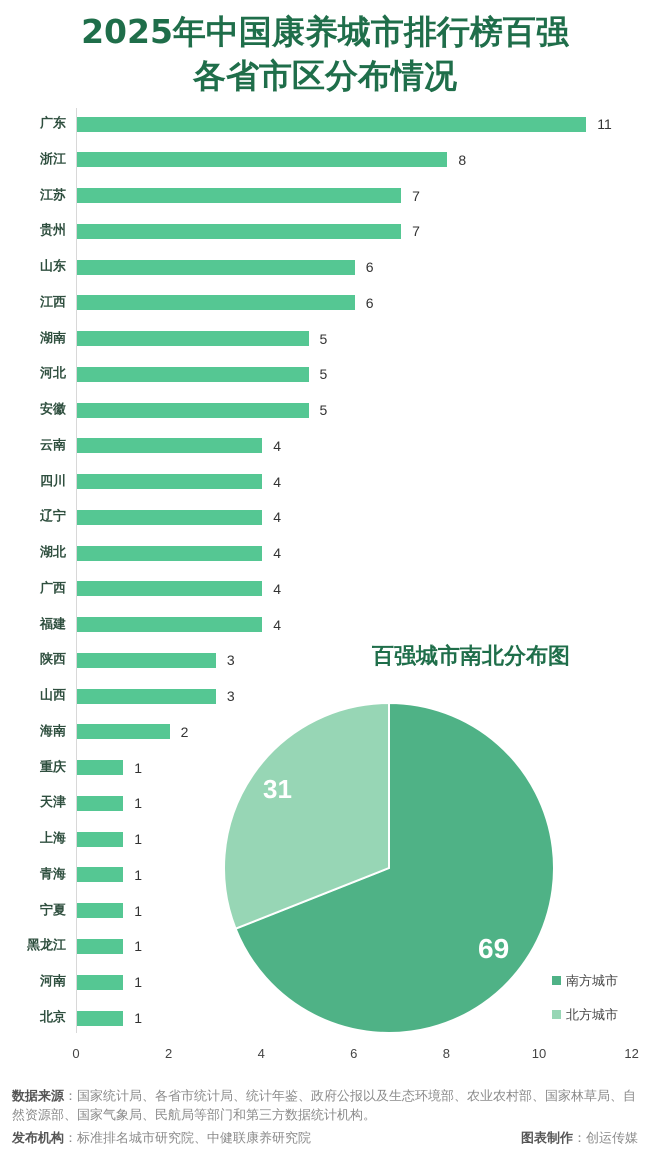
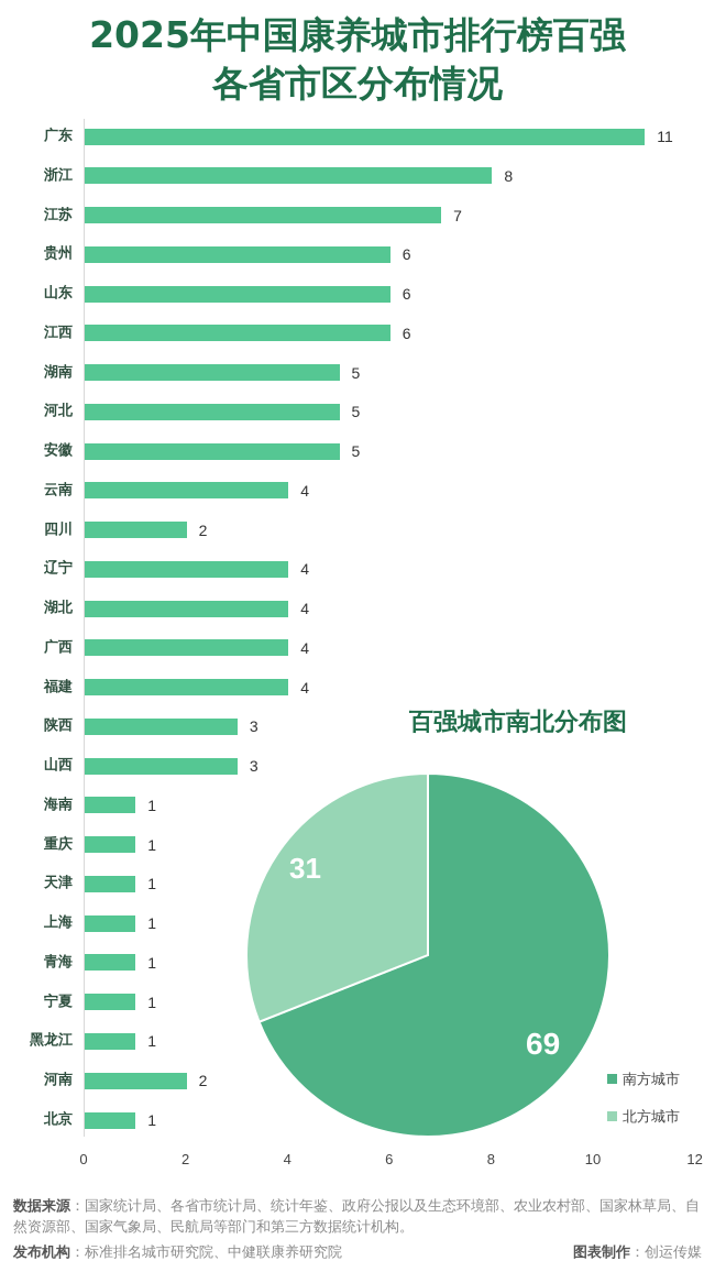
2025年中国康养城市排行榜百强各省市区分布情况/贵州: 7 -> 6
2025年中国康养城市排行榜百强各省市区分布情况/四川: 4 -> 2
2025年中国康养城市排行榜百强各省市区分布情况/海南: 2 -> 1
2025年中国康养城市排行榜百强各省市区分布情况/河南: 1 -> 2
